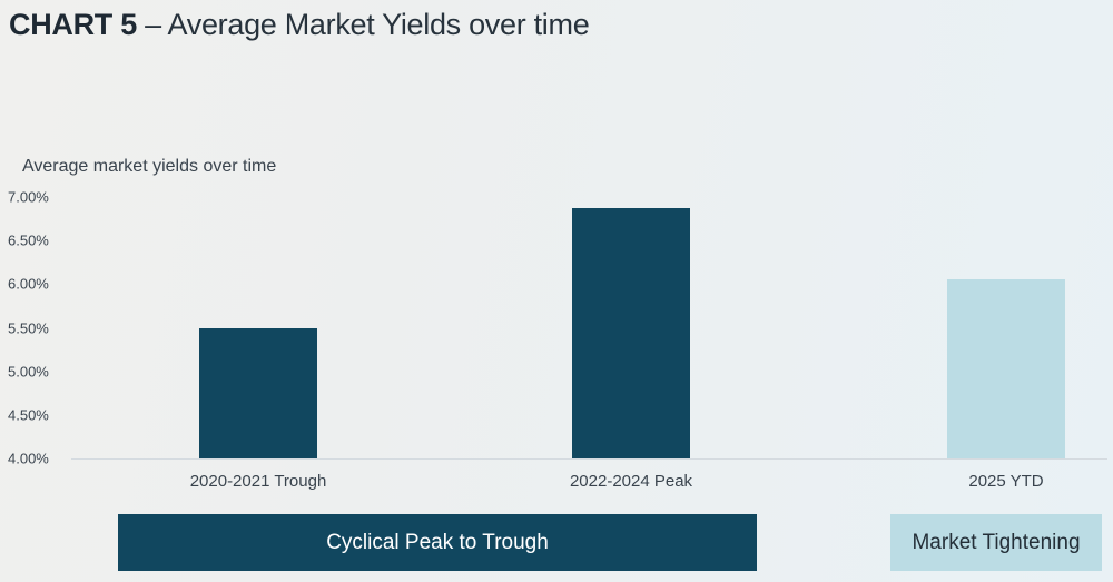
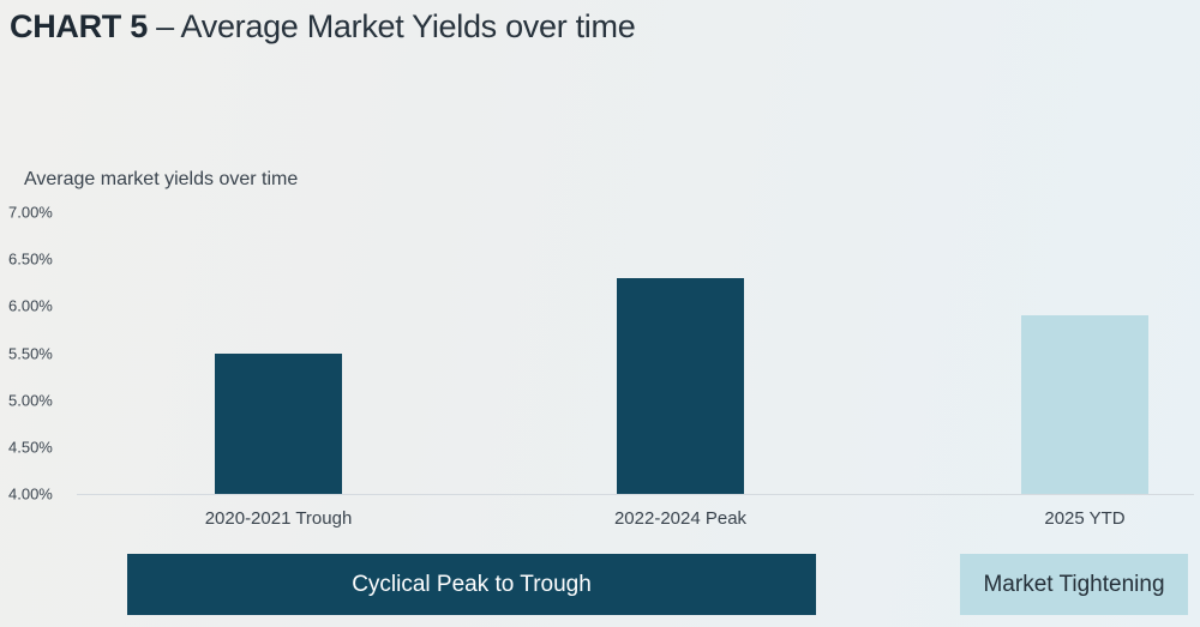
2022-2024 Peak: 6.9% -> 6.3%
2025 YTD: 6.0% -> 5.9%
